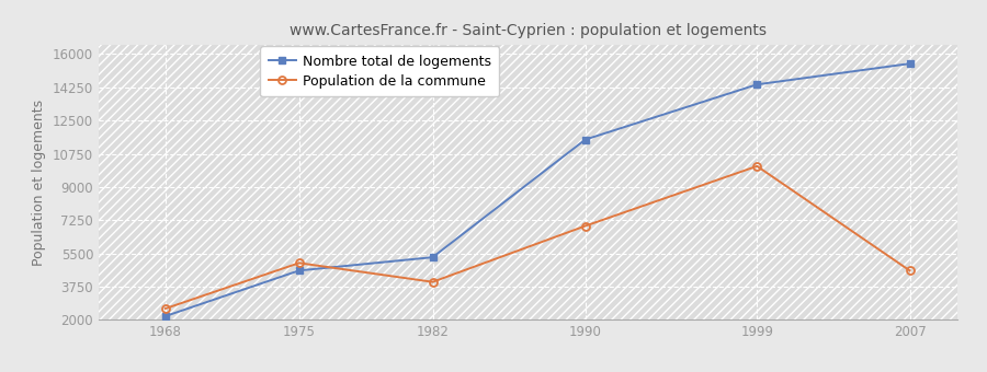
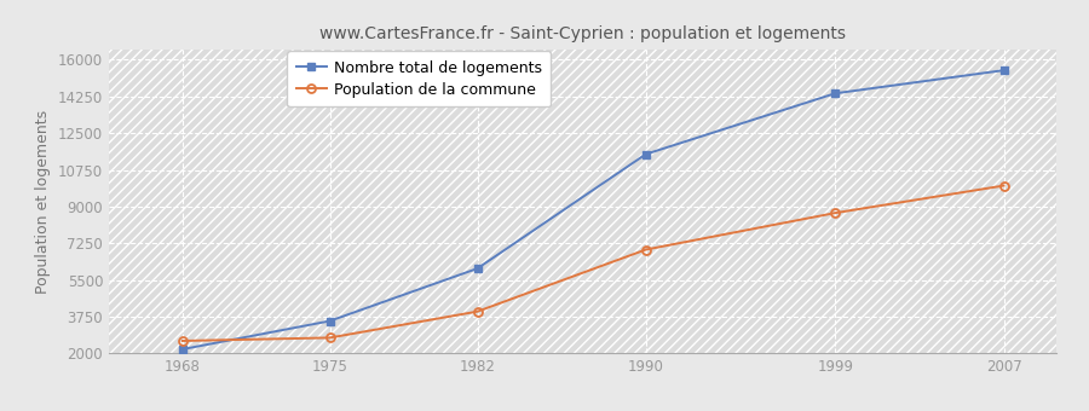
Nombre total de logements/1975: 4600 -> 3600
Population de la commune/1975: 5000 -> 2800
Nombre total de logements/1982: 5300 -> 6000
Population de la commune/1999: 10100 -> 8700
Population de la commune/2007: 4600 -> 10000
